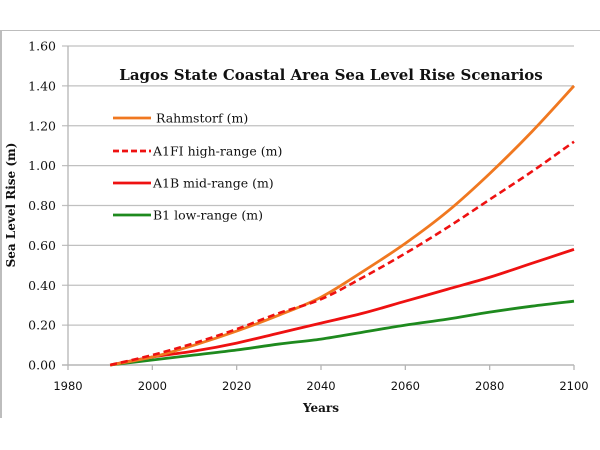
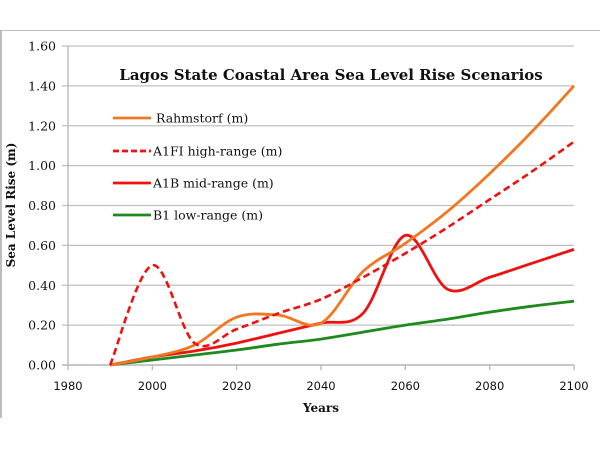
A1FI high-range (m)/2000: 0.05 -> 0.50
Rahmstorf (m)/2020: 0.17 -> 0.24
Rahmstorf (m)/2040: 0.34 -> 0.21
A1B mid-range (m)/2060: 0.32 -> 0.65
